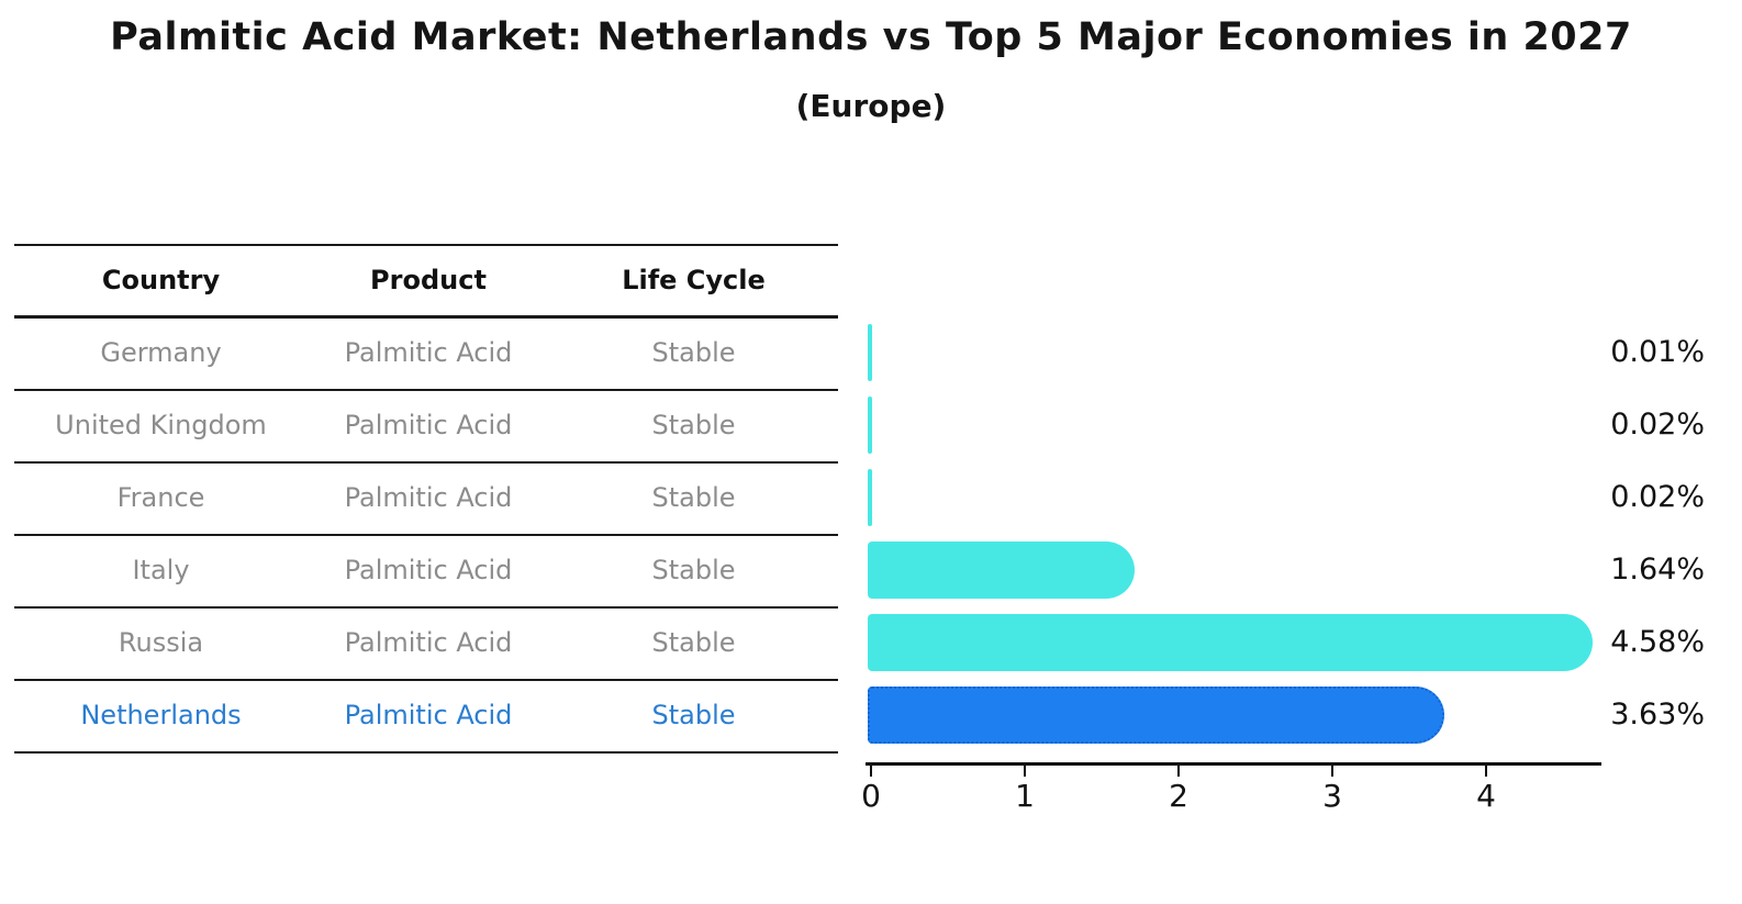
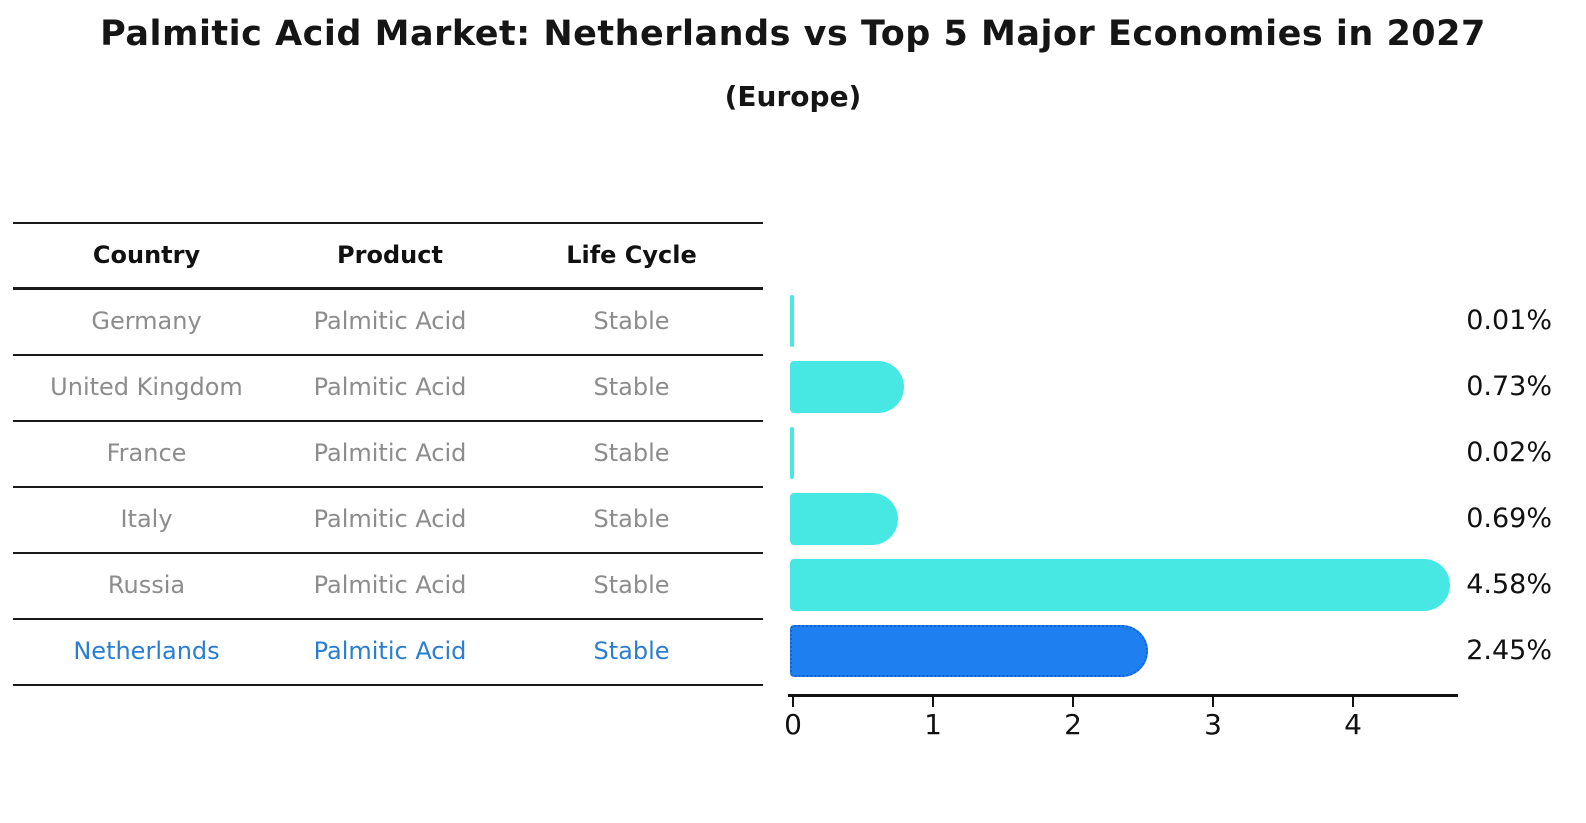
United Kingdom: 0.02% -> 0.73%
Italy: 1.64% -> 0.69%
Netherlands: 3.63% -> 2.45%
